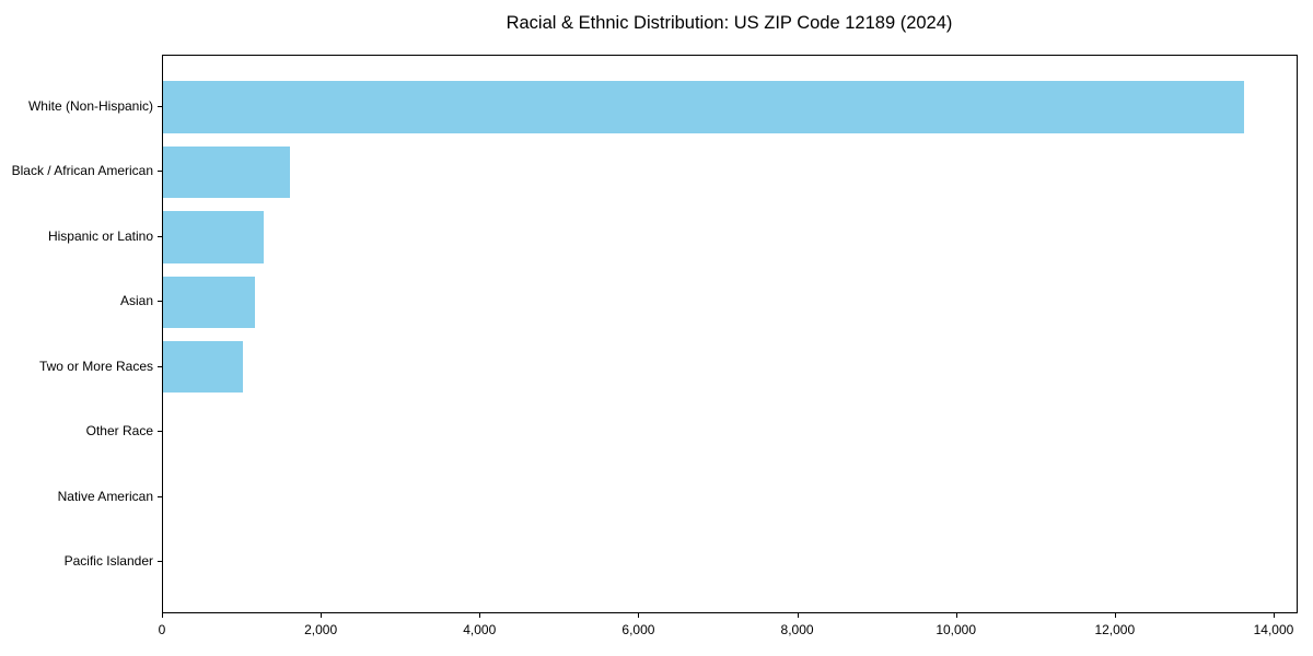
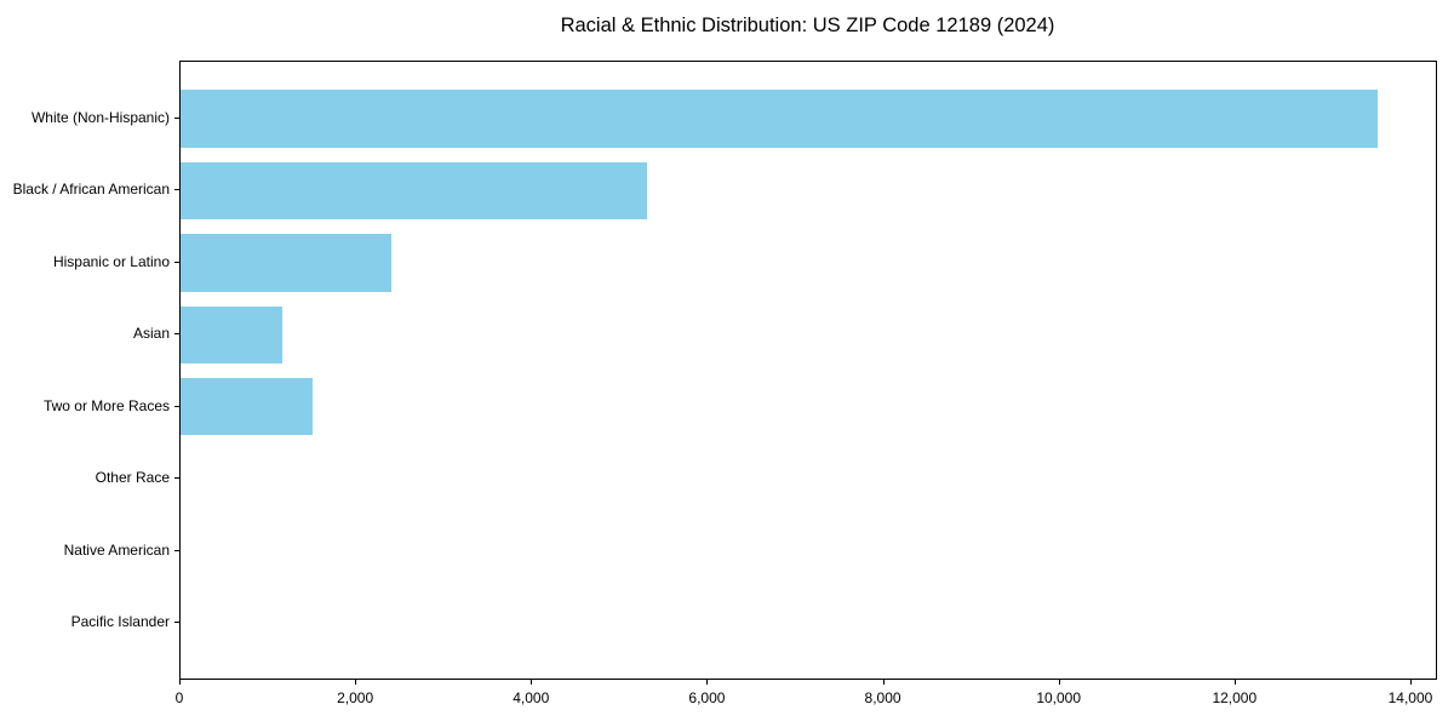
Black / African American: 1600 -> 5300
Hispanic or Latino: 1300 -> 2400
Two or More Races: 1000 -> 1500
